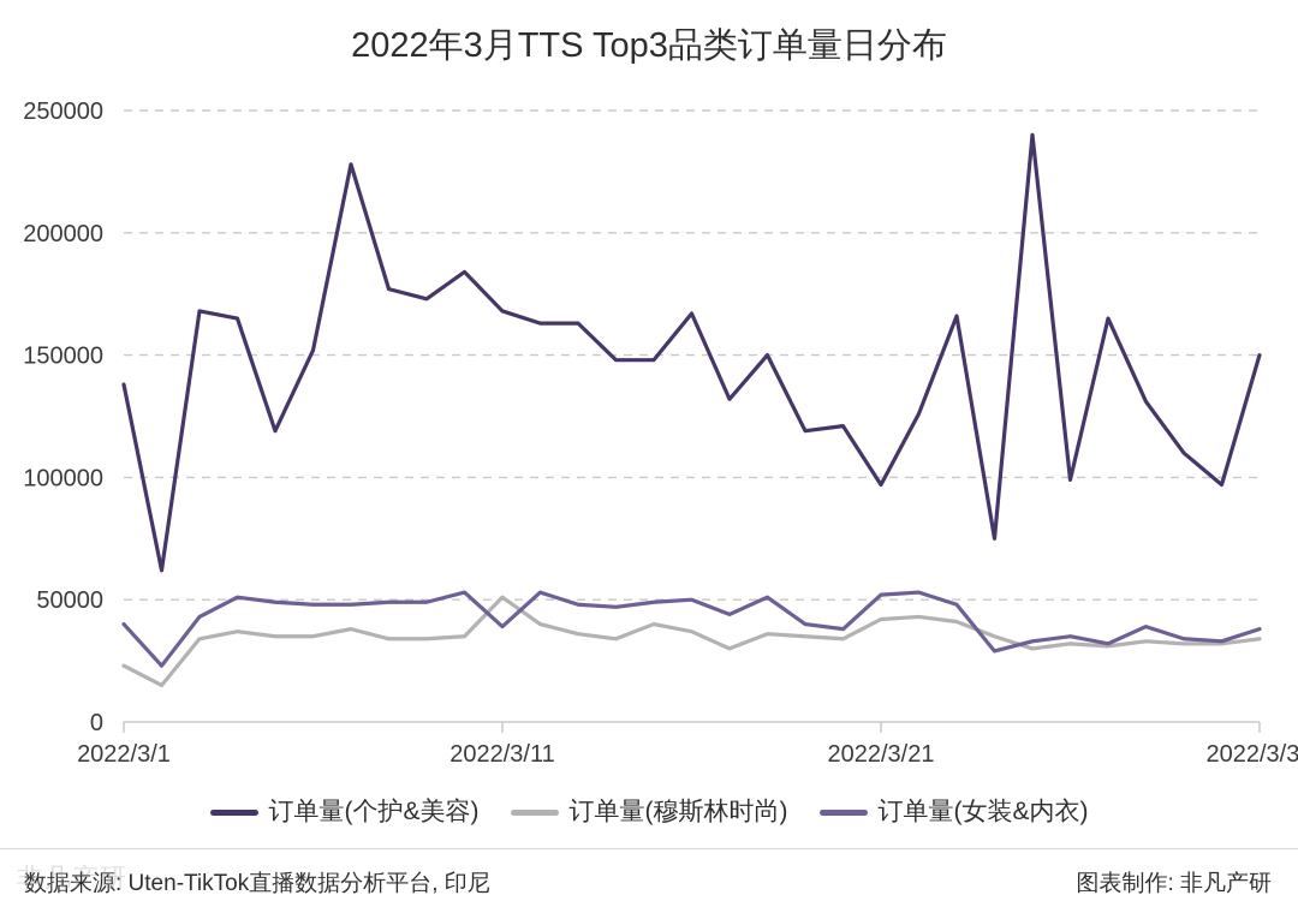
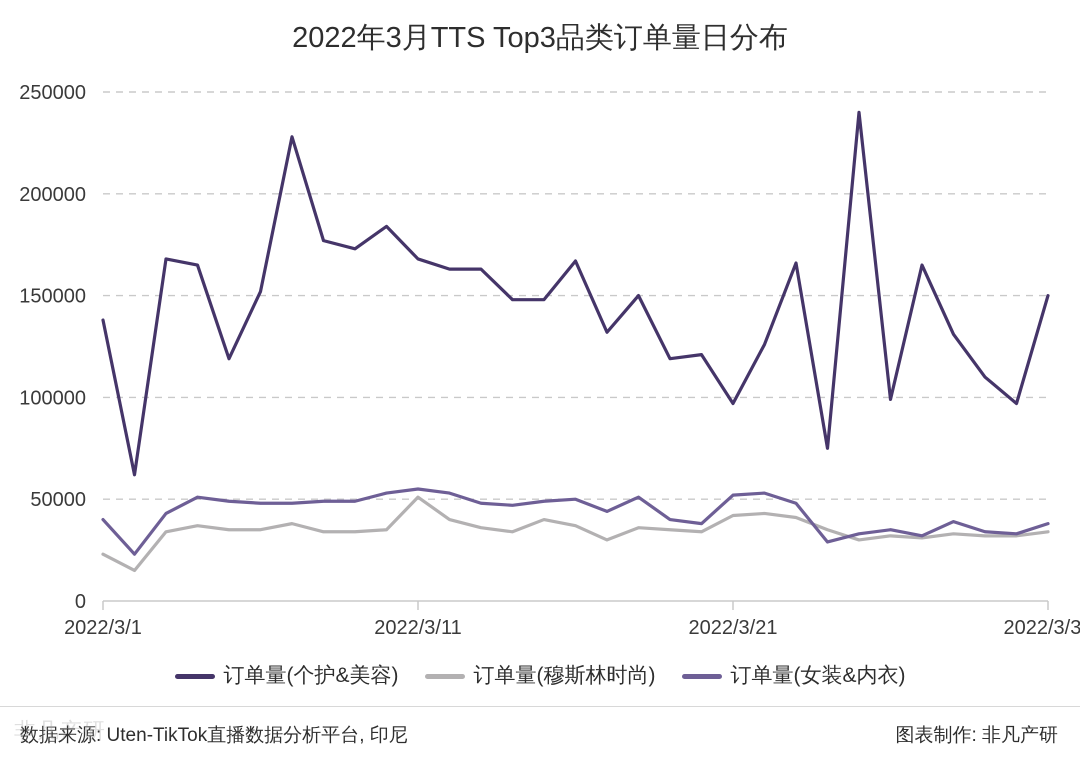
订单量(女装&内衣)/2022/3/11: 39000 -> 55000
